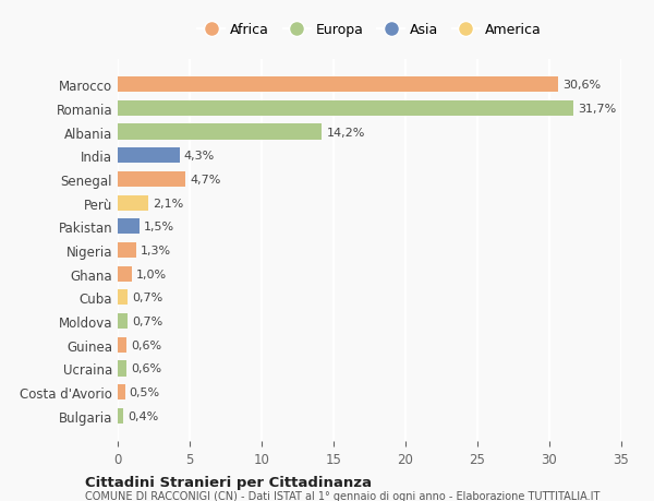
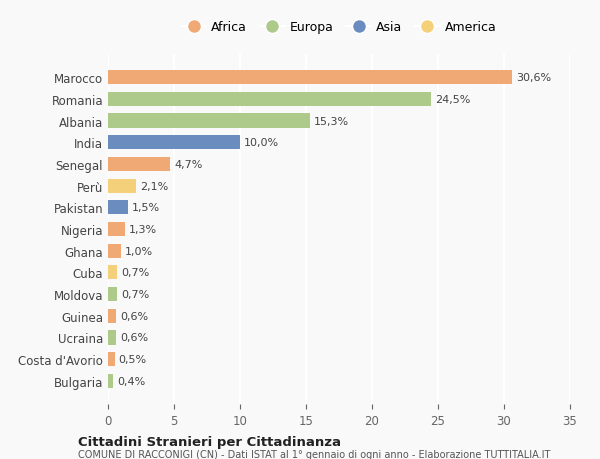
Romania: 31,7% -> 24,5%
Albania: 14,2% -> 15,3%
India: 4,3% -> 10,0%
